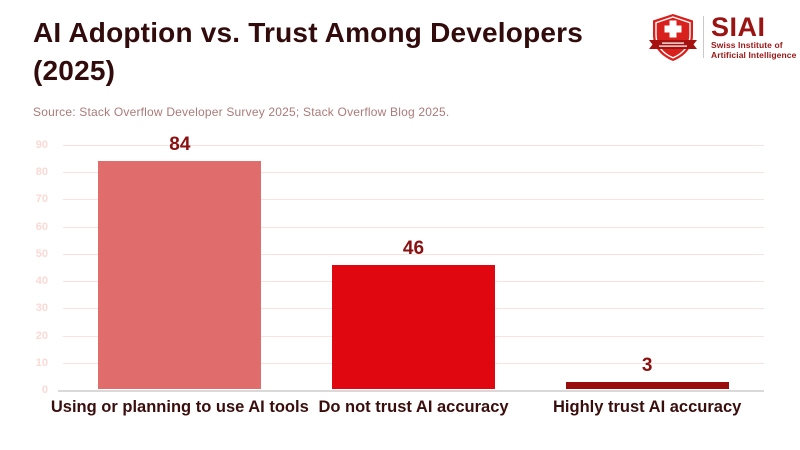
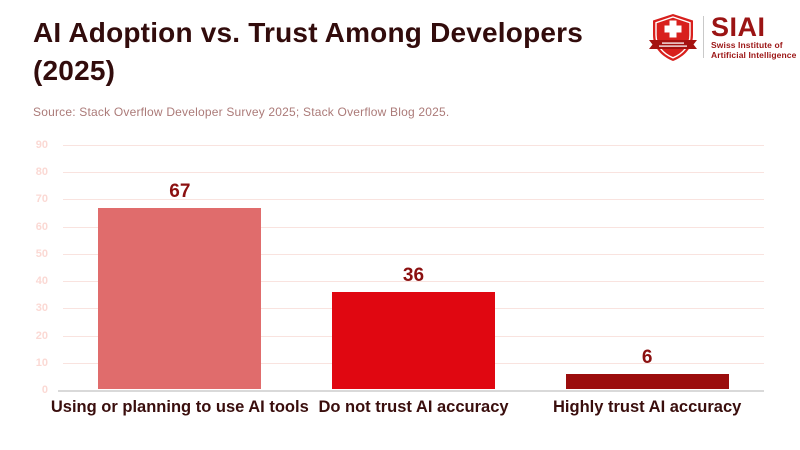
Using or planning to use AI tools: 84 -> 67
Do not trust AI accuracy: 46 -> 36
Highly trust AI accuracy: 3 -> 6
